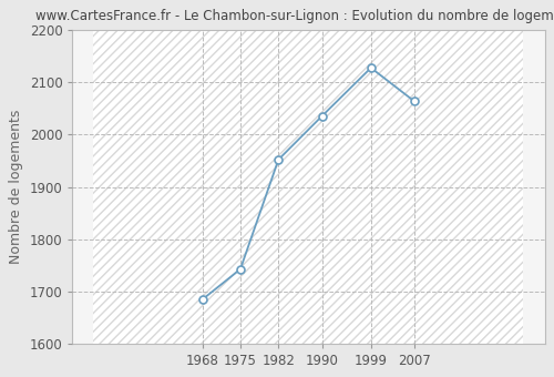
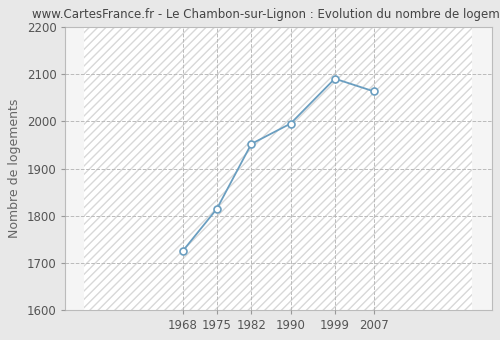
1968: 1685 -> 1725
1975: 1743 -> 1815
1990: 2035 -> 1995
1999: 2127 -> 2090
